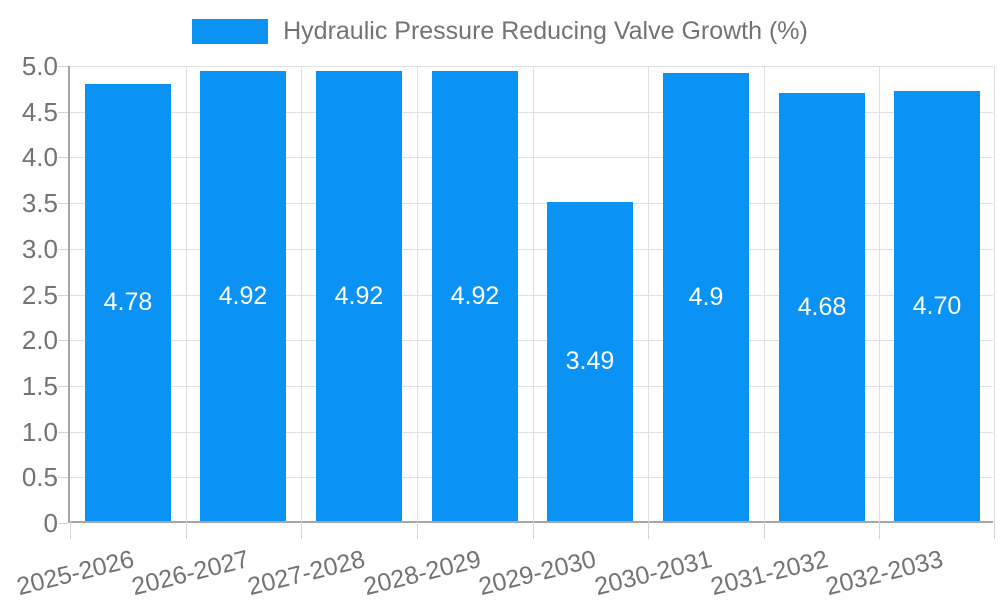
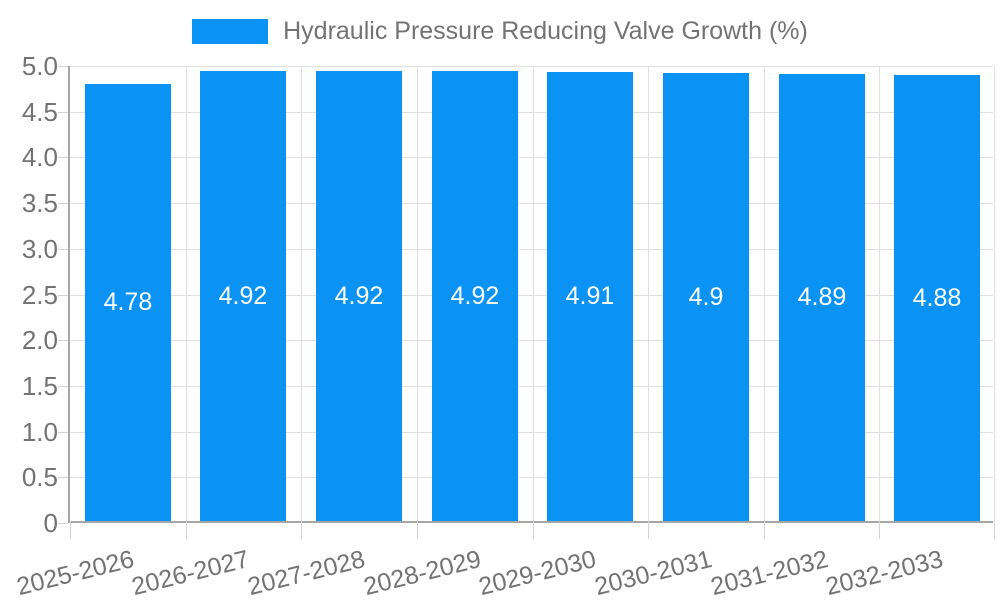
2029-2030: 3.49 -> 4.91
2031-2032: 4.68 -> 4.89
2032-2033: 4.70 -> 4.88
